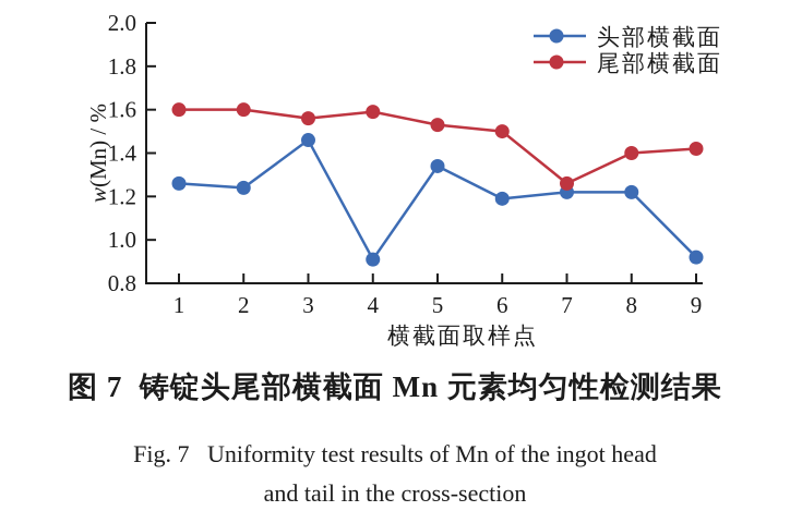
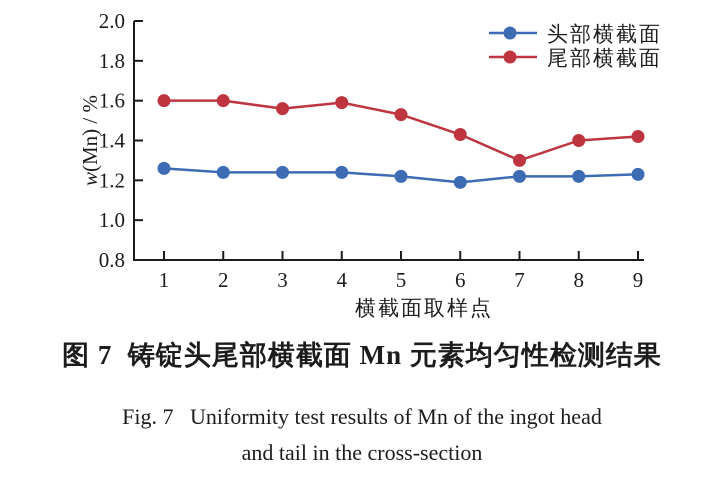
头部横截面/3: 1.46 -> 1.24
头部横截面/4: 0.91 -> 1.24
头部横截面/5: 1.34 -> 1.22
尾部横截面/6: 1.50 -> 1.43
尾部横截面/7: 1.26 -> 1.30
头部横截面/9: 0.92 -> 1.23
